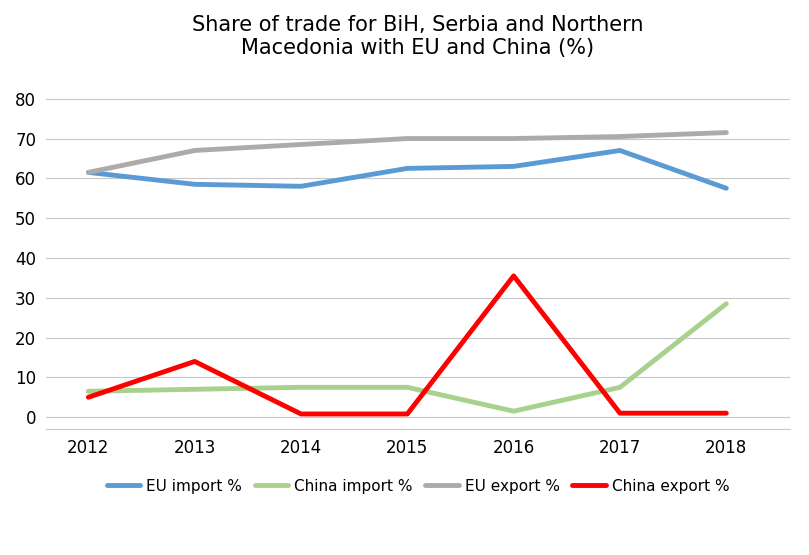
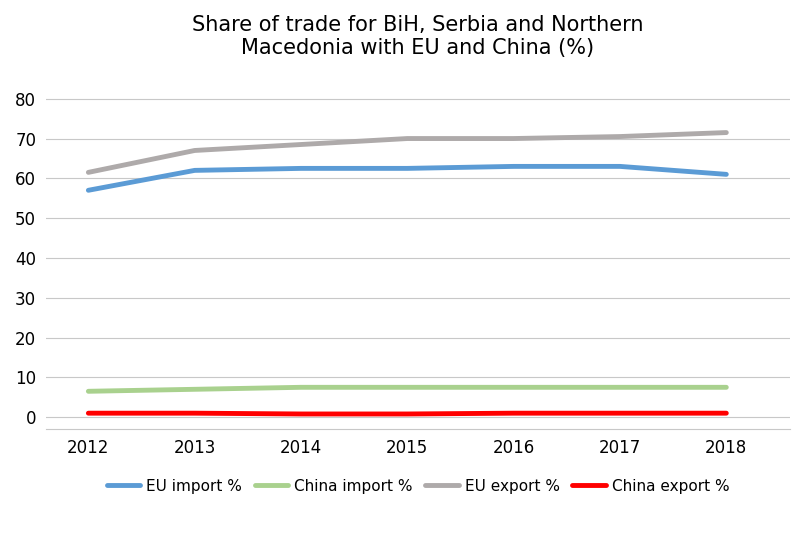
EU import %/2012: 61.5 -> 57.0
China export %/2012: 5.0 -> 1.0
EU import %/2013: 58.5 -> 62.0
China export %/2013: 14.0 -> 1.0
EU import %/2014: 58.0 -> 62.5
China import %/2016: 1.5 -> 7.5
China export %/2016: 35.5 -> 1.0
EU import %/2017: 67.0 -> 63.0
EU import %/2018: 57.5 -> 61.0
China import %/2018: 28.5 -> 7.5
